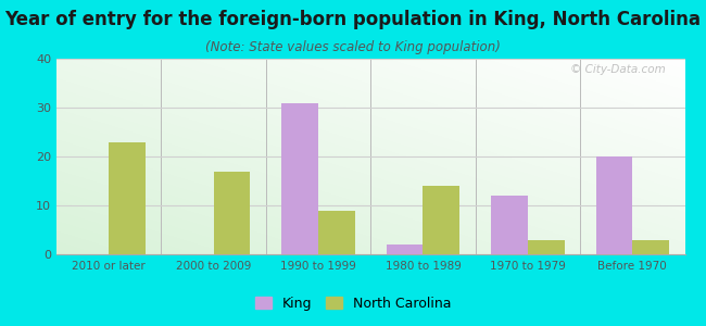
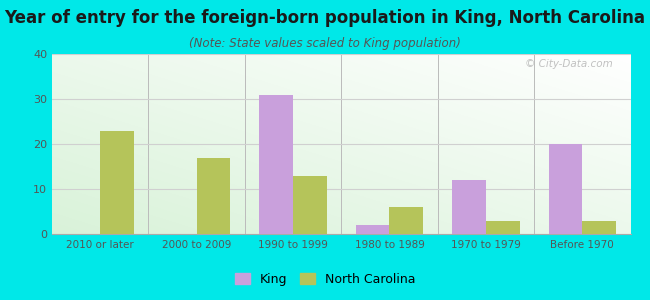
North Carolina/1990 to 1999: 9 -> 13
North Carolina/1980 to 1989: 14 -> 6
